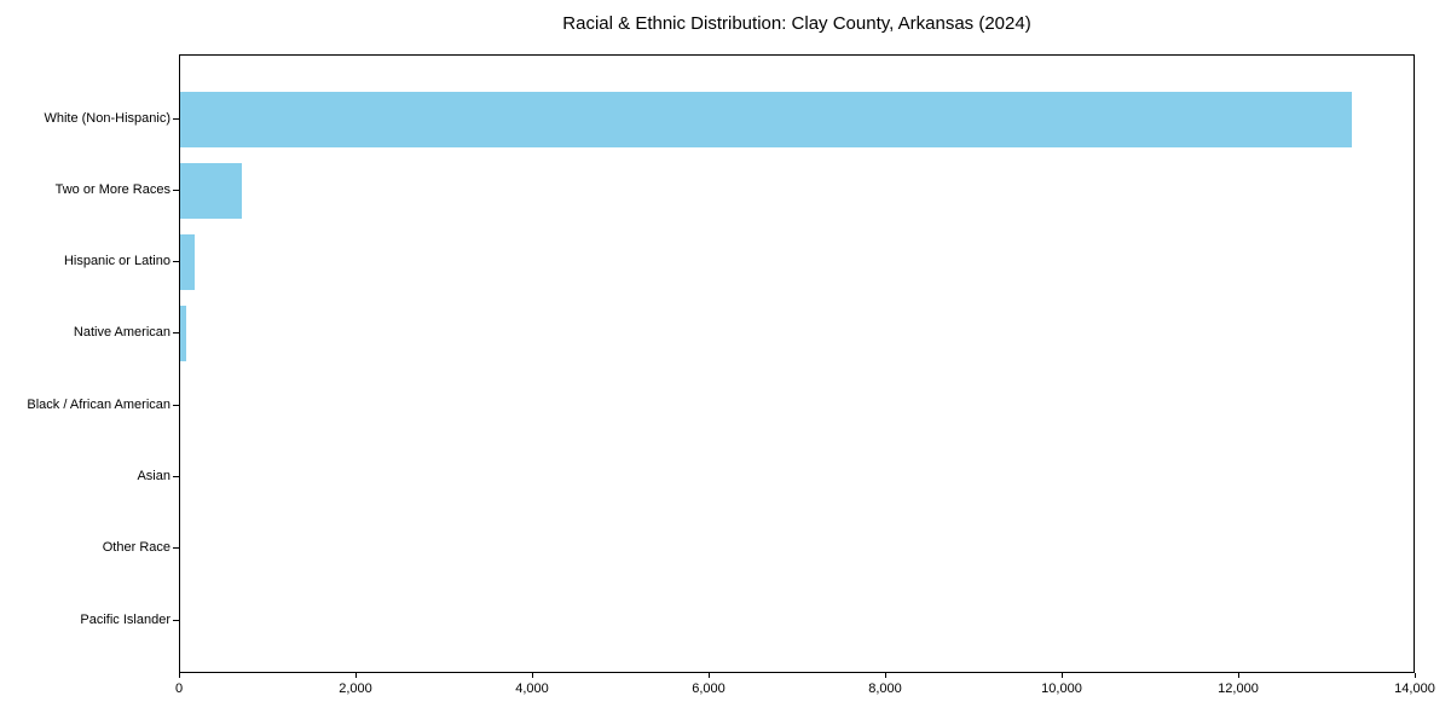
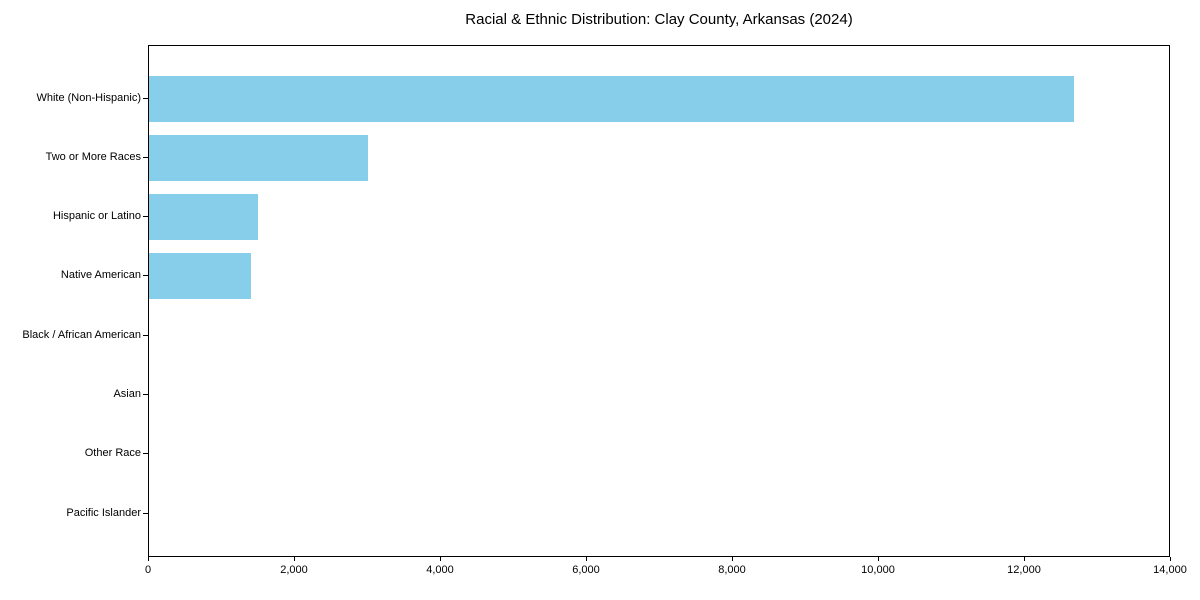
White (Non-Hispanic): 13300 -> 12700
Two or More Races: 700 -> 3000
Hispanic or Latino: 200 -> 1500
Native American: 100 -> 1400
